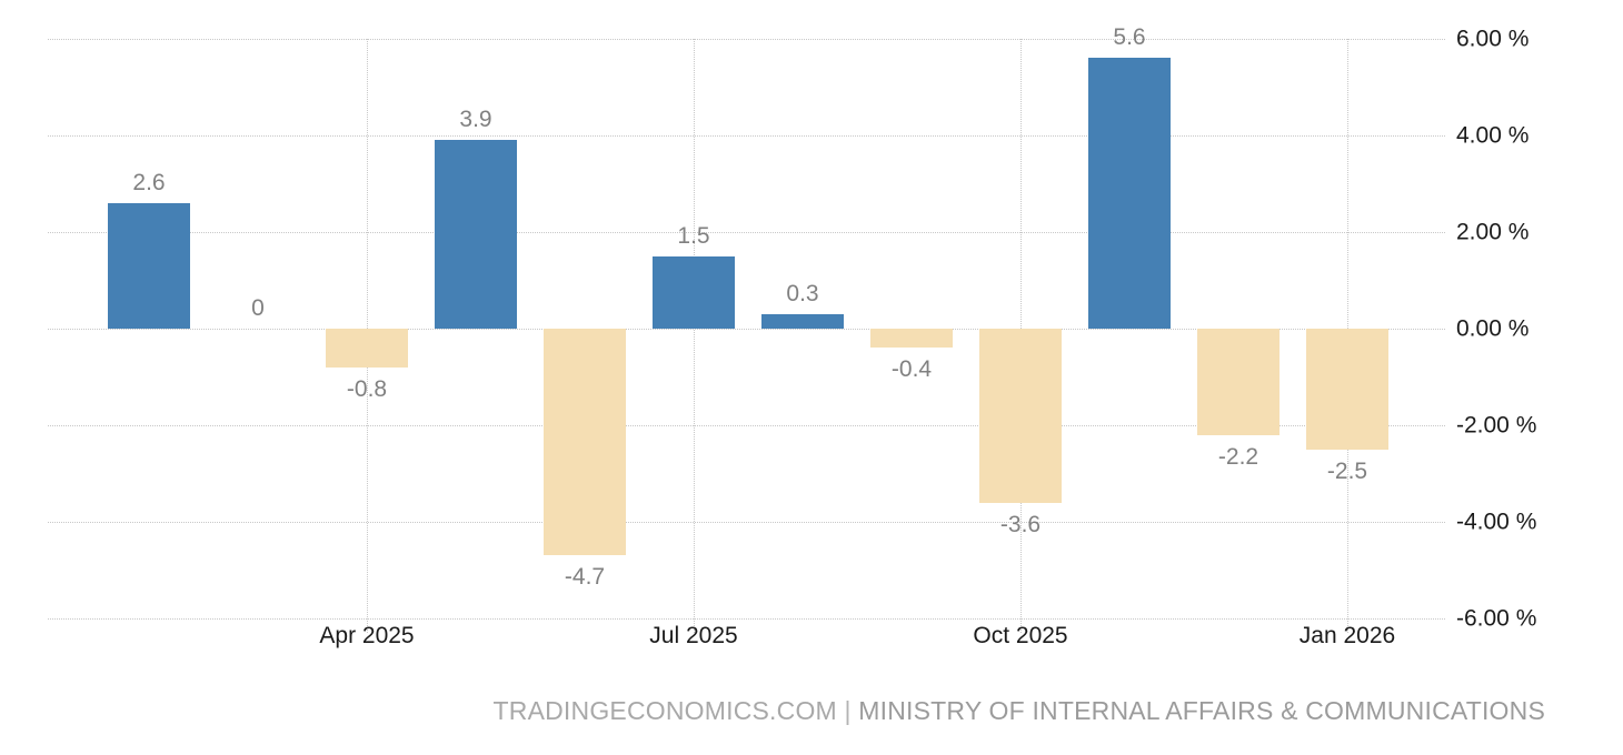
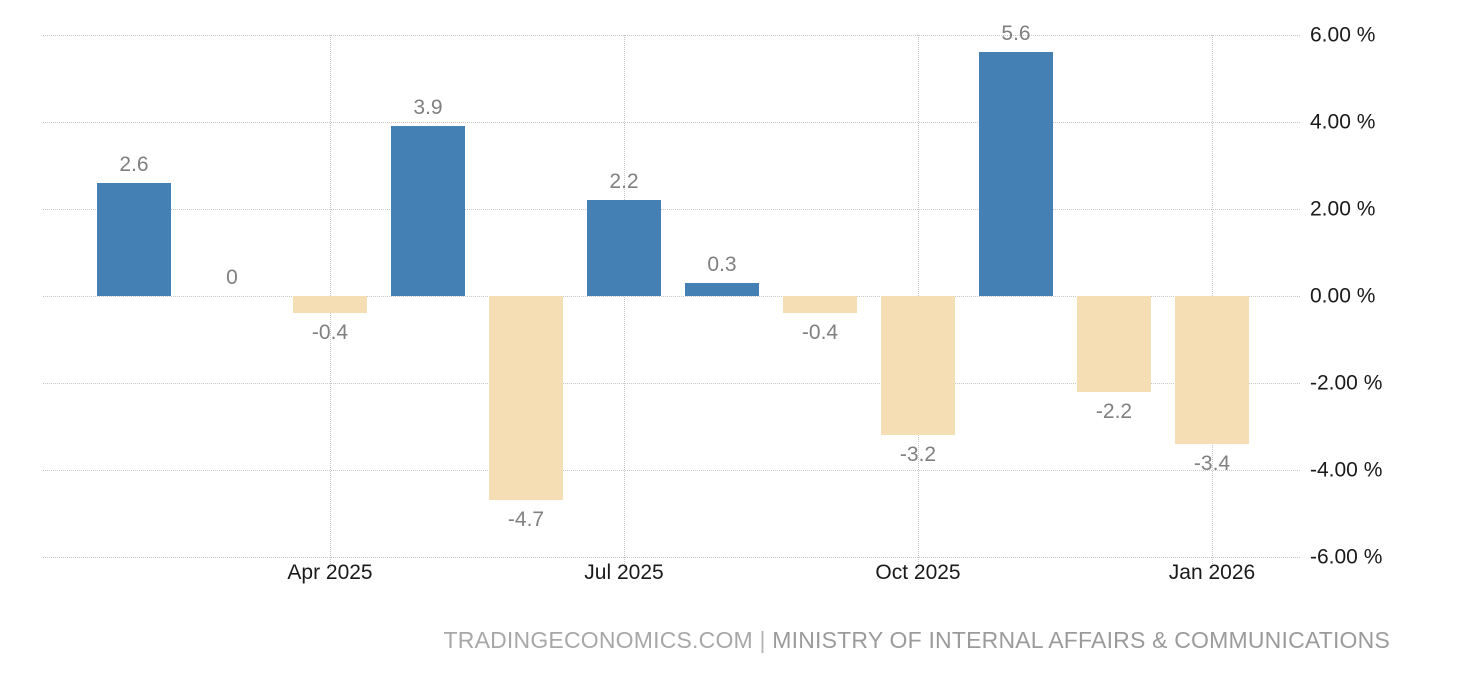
Apr 2025: -0.8 -> -0.4
Jul 2025: 1.5 -> 2.2
Oct 2025: -3.6 -> -3.2
Jan 2026: -2.5 -> -3.4
